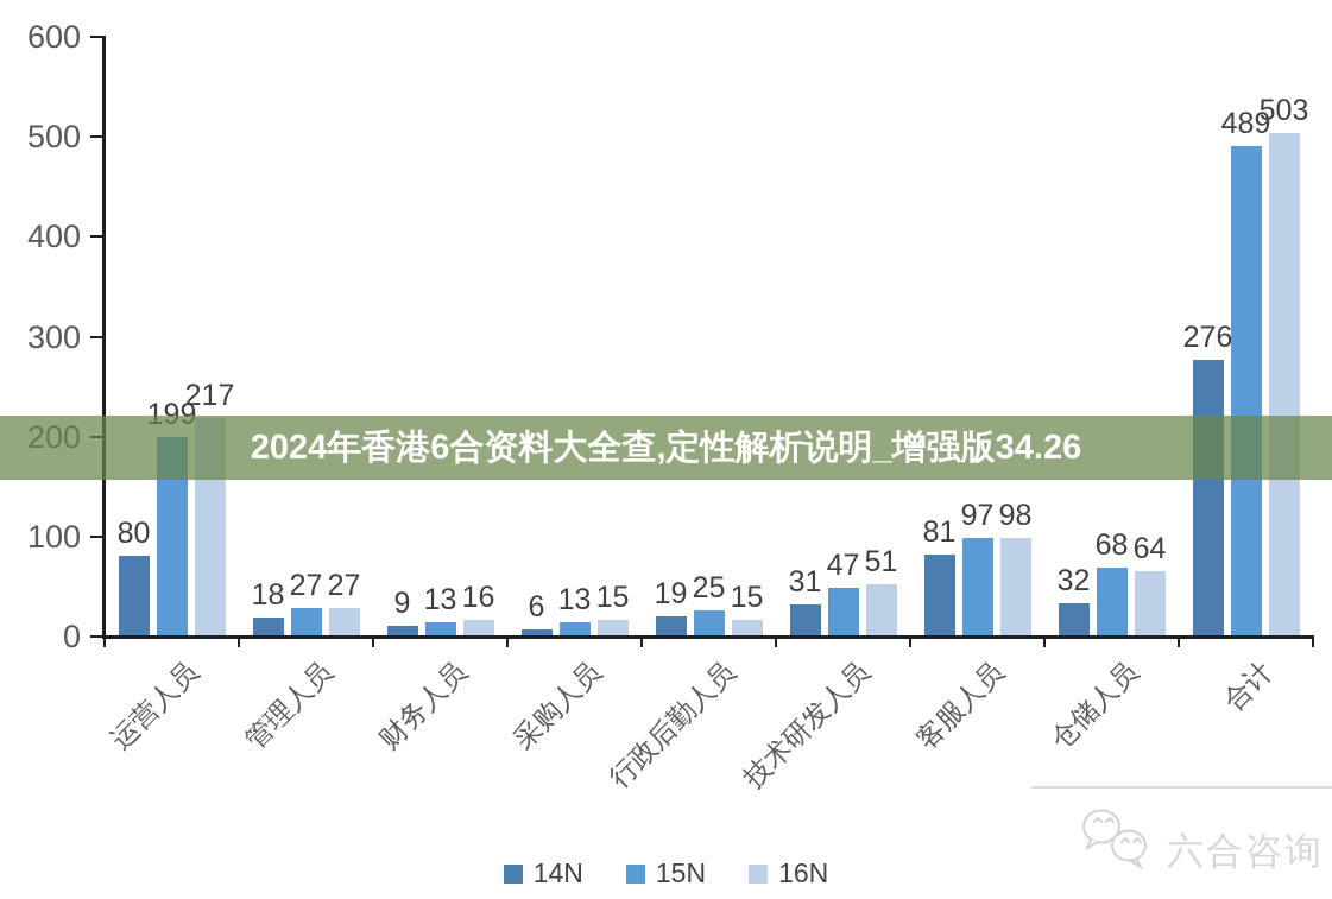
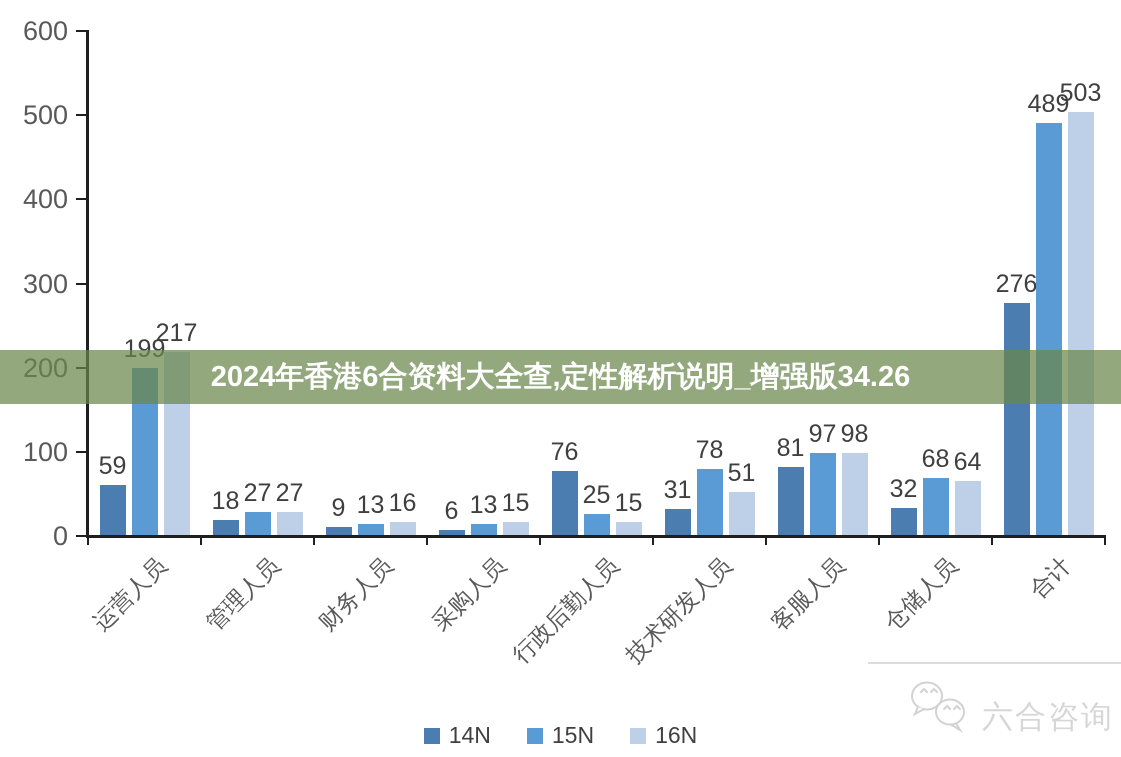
14N/运营人员: 80 -> 59
14N/行政后勤人员: 19 -> 76
15N/技术研发人员: 47 -> 78
